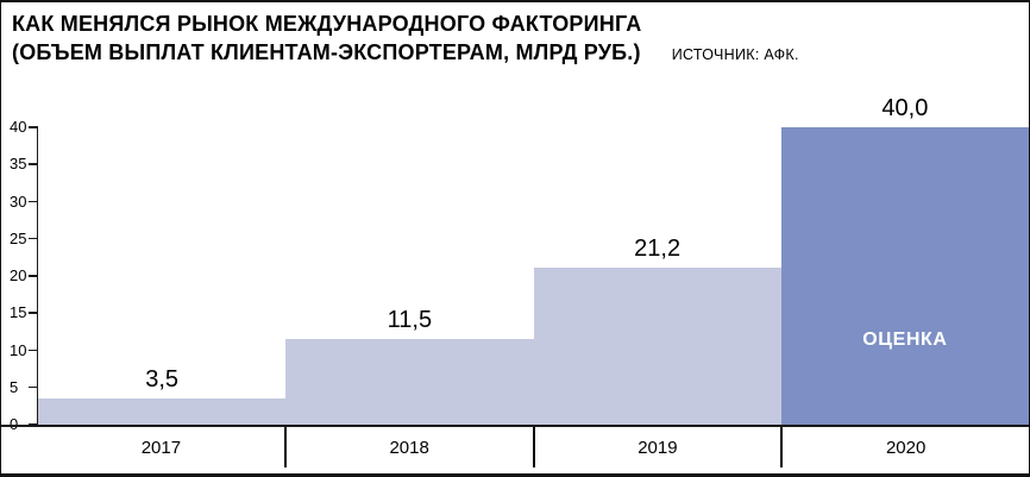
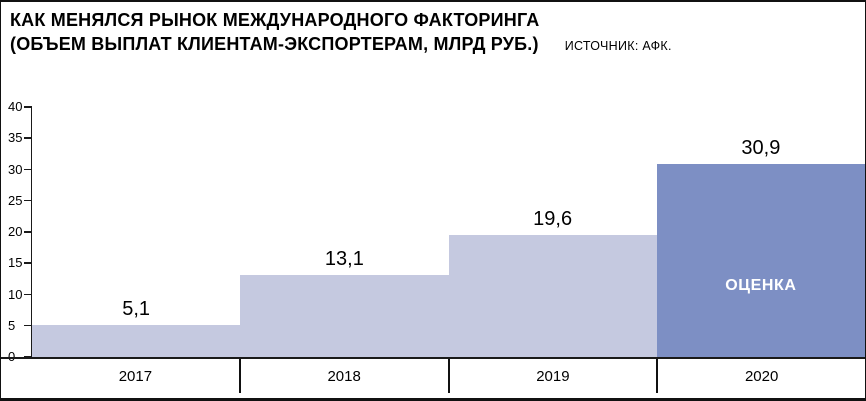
2017: 3,5 -> 5,1
2018: 11,5 -> 13,1
2019: 21,2 -> 19,6
2020: 40,0 -> 30,9
